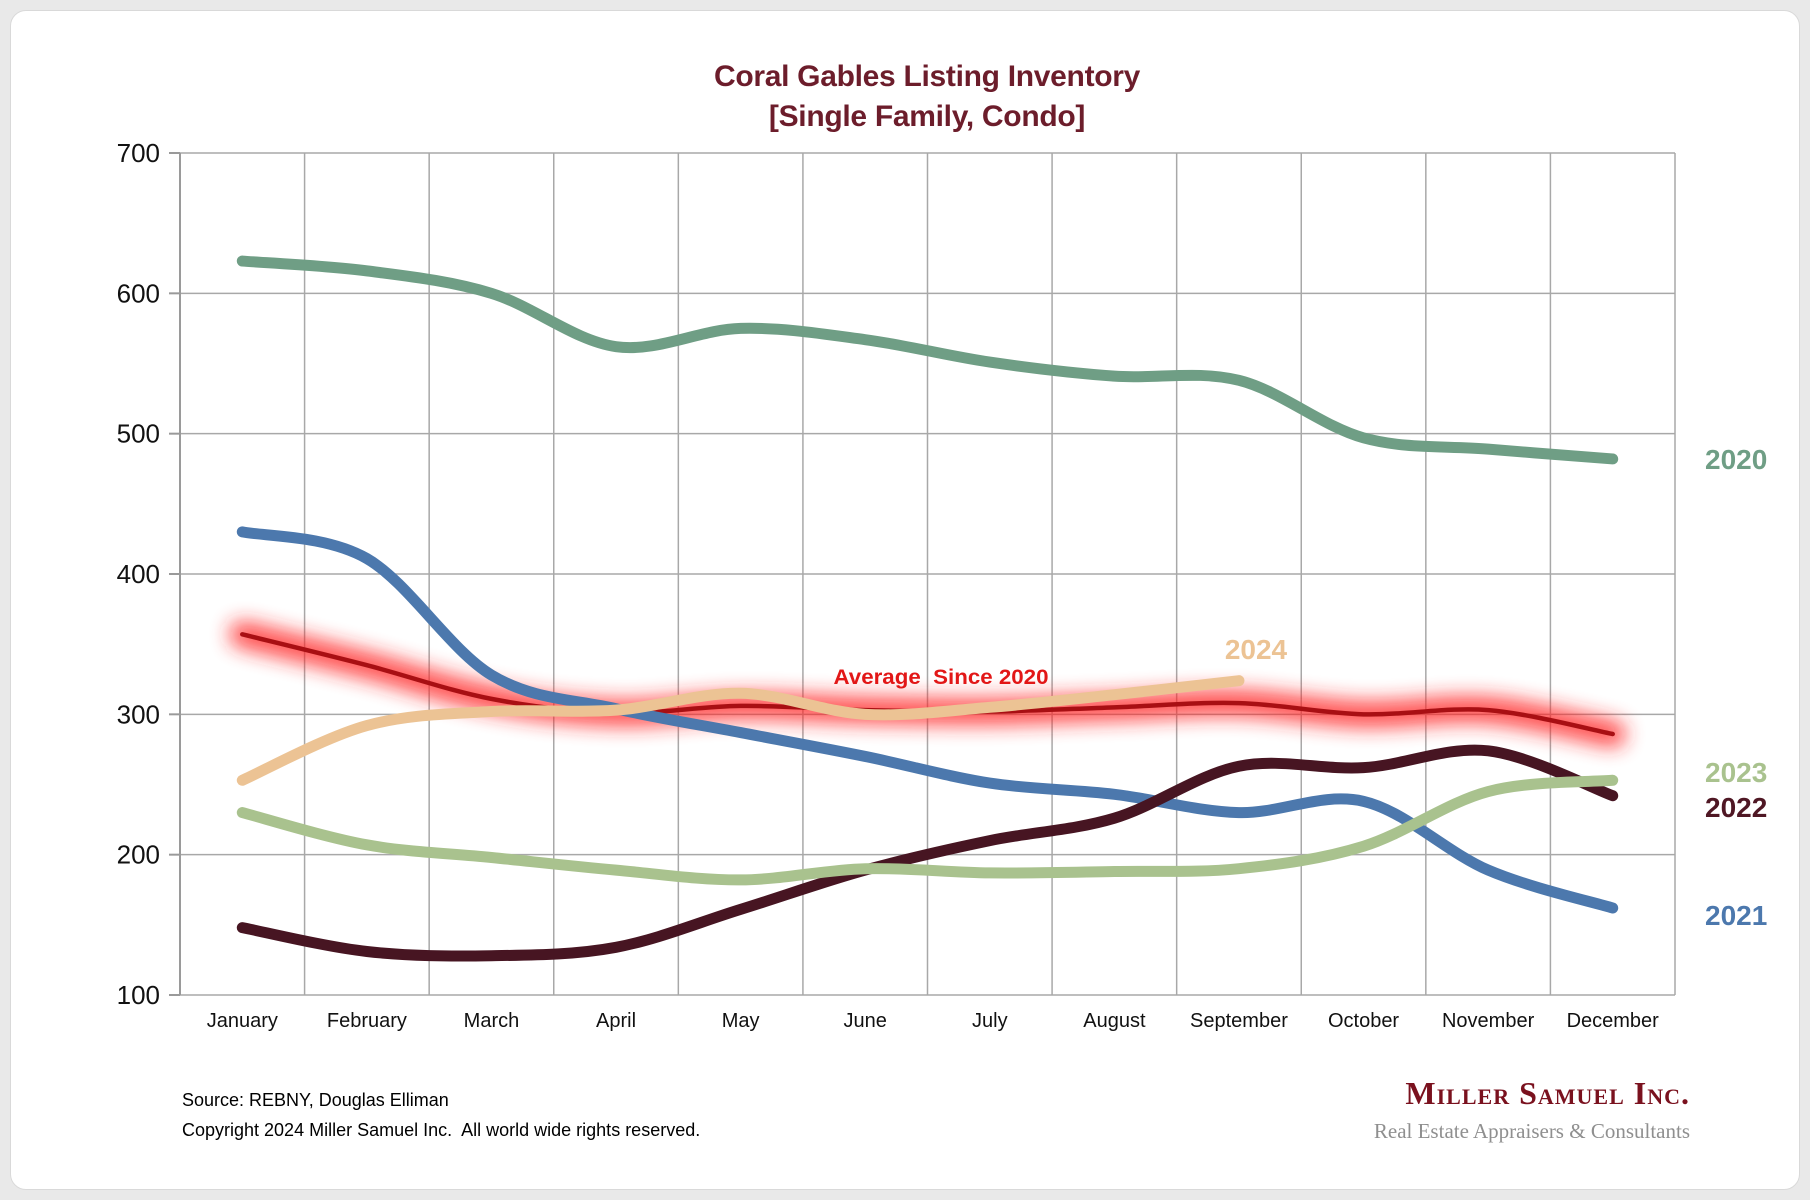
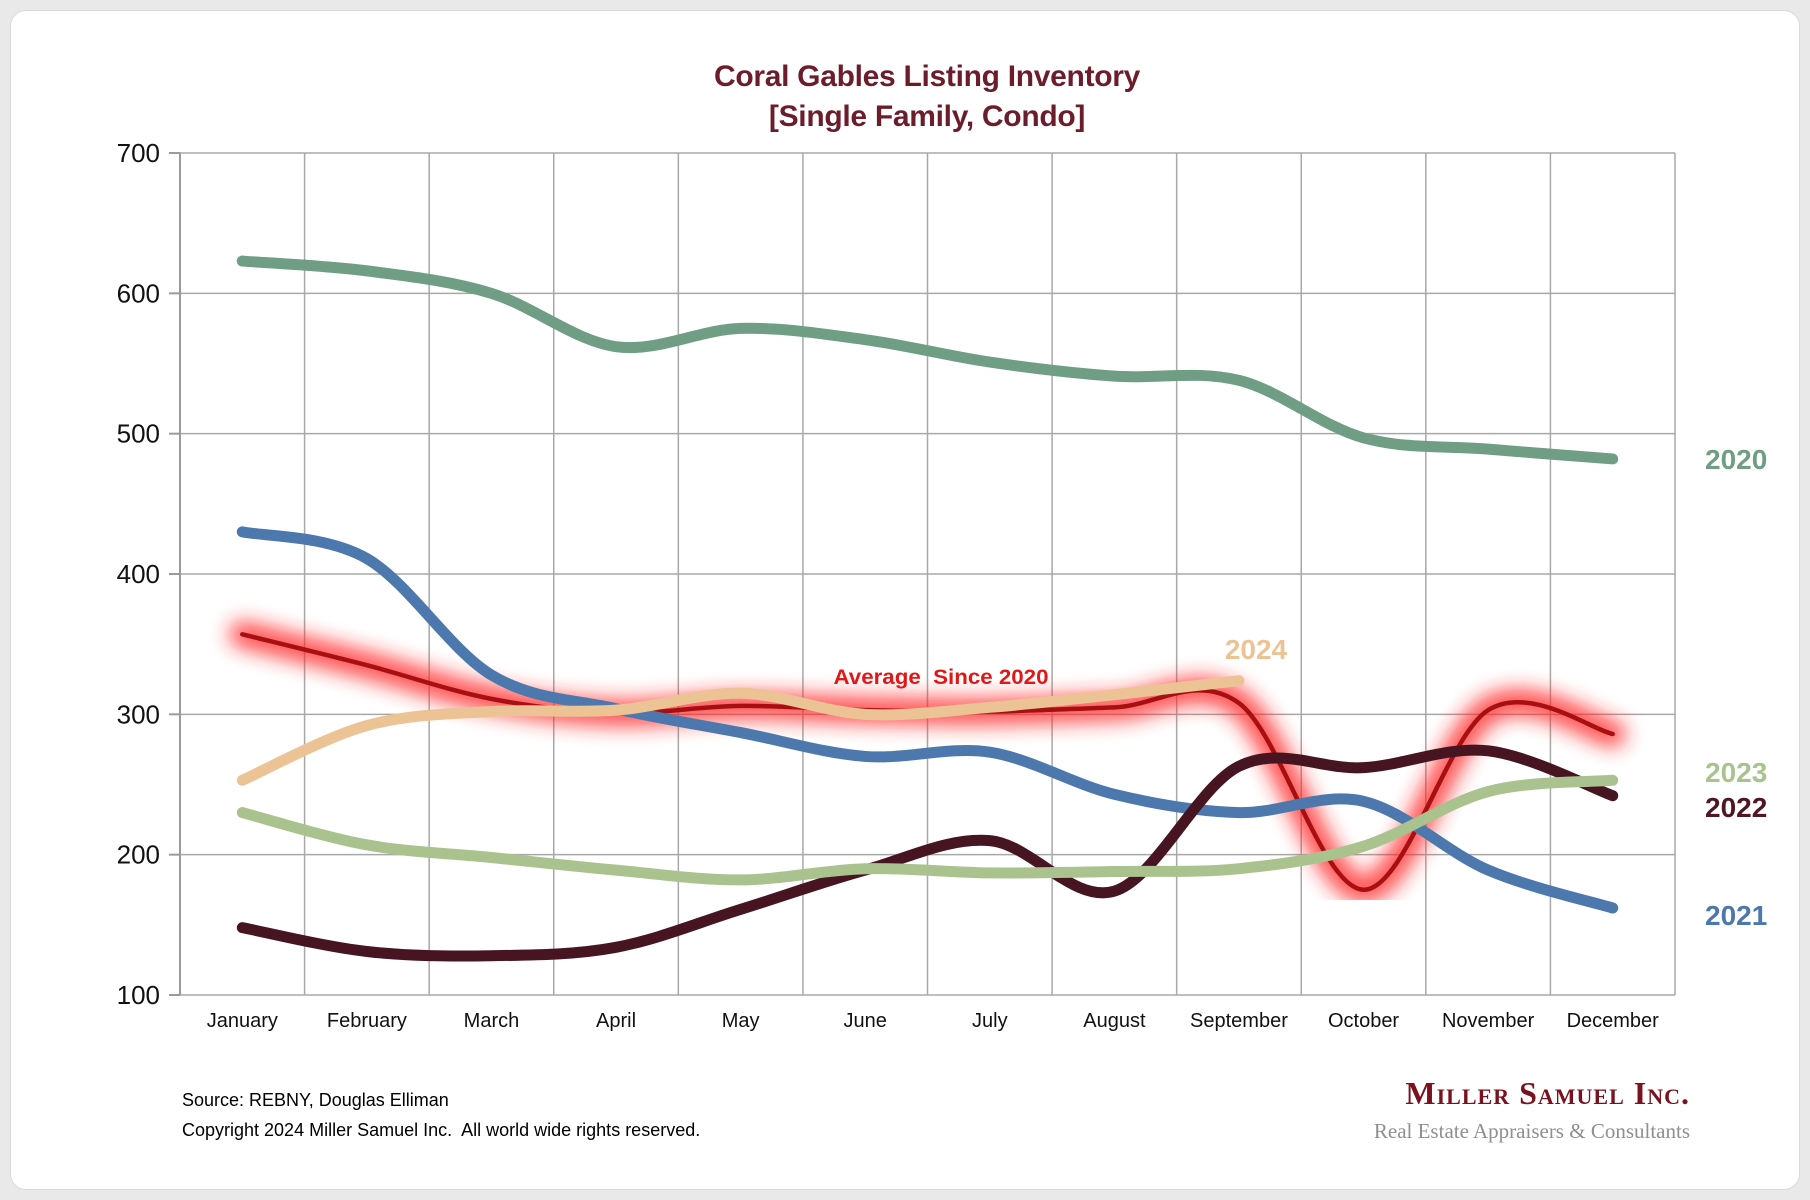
2021/July: 251 -> 273
2022/August: 226 -> 174
Average Since 2020/October: 300 -> 175
